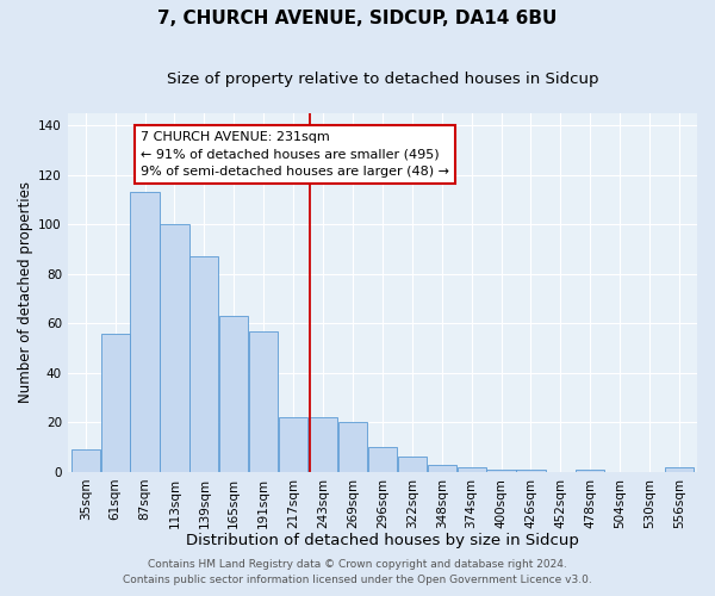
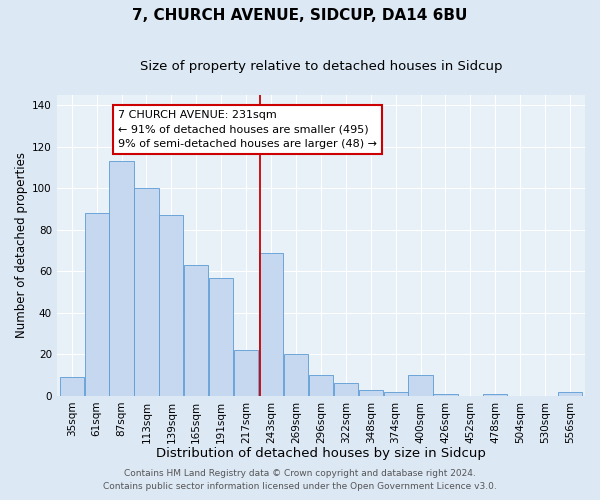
61sqm: 56 -> 88
243sqm: 22 -> 69
400sqm: 1 -> 10
